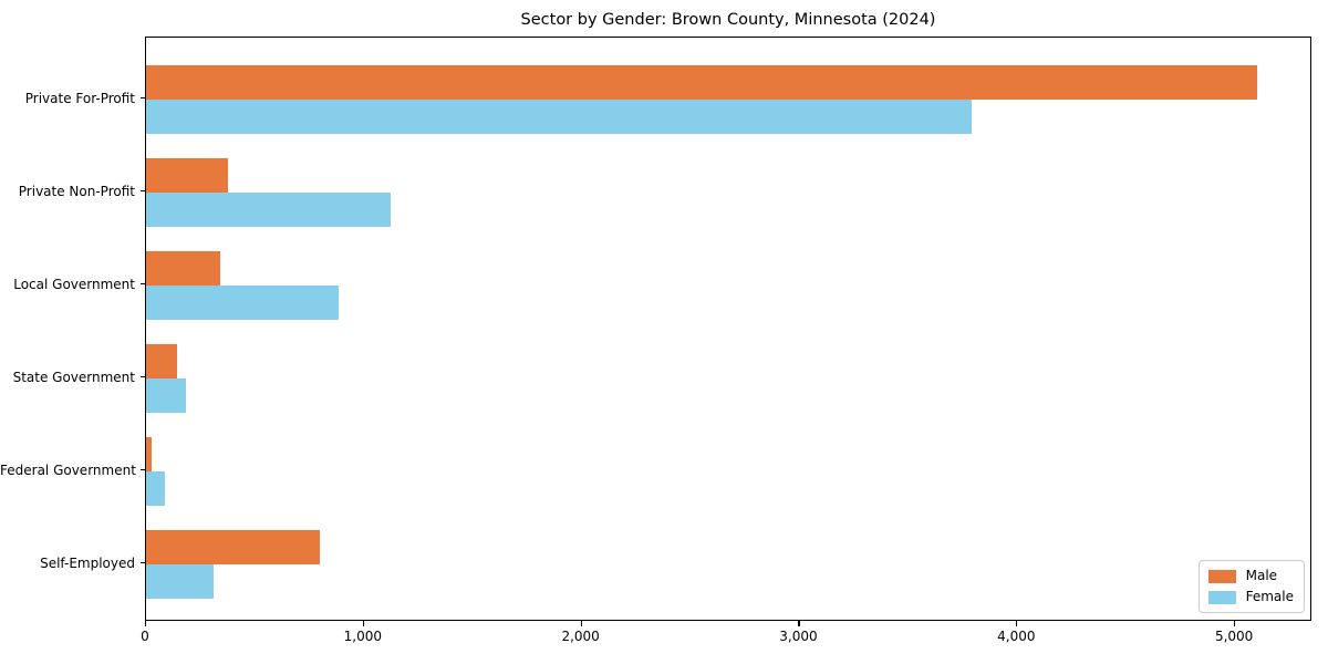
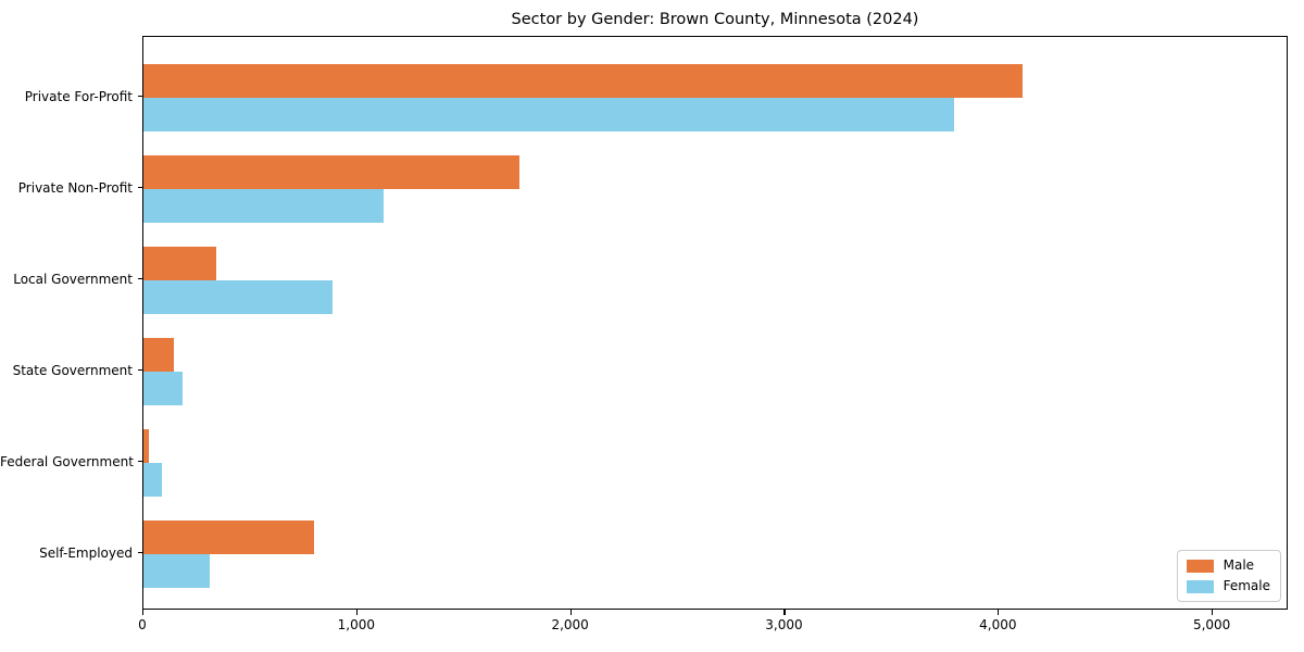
Male/Private For-Profit: 5100 -> 4110
Male/Private Non-Profit: 380 -> 1760
